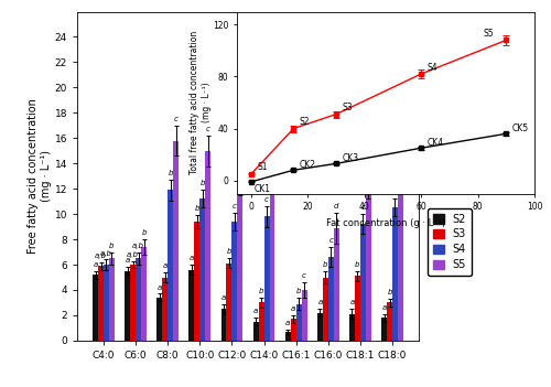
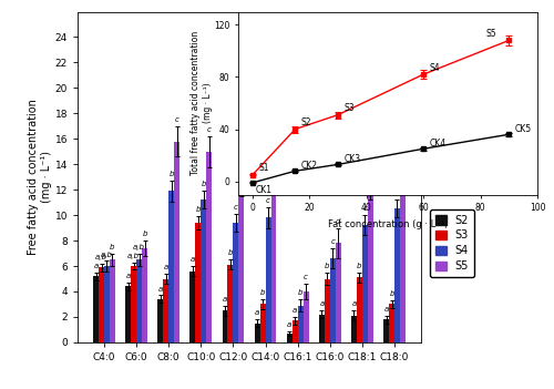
S2/C6:0: 5.5 -> 4.4
S5/C16:0: 8.9 -> 7.8
